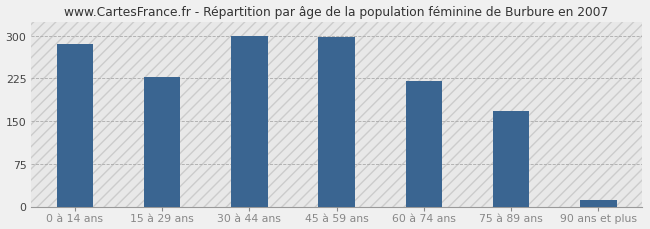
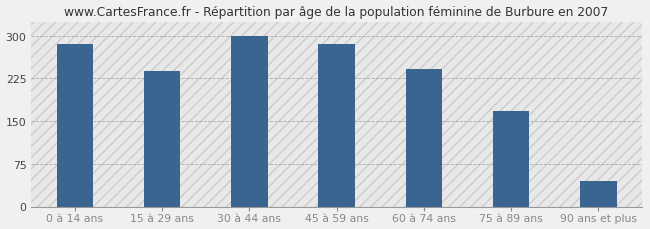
15 à 29 ans: 228 -> 238
45 à 59 ans: 297 -> 286
60 à 74 ans: 220 -> 242
90 ans et plus: 12 -> 44
